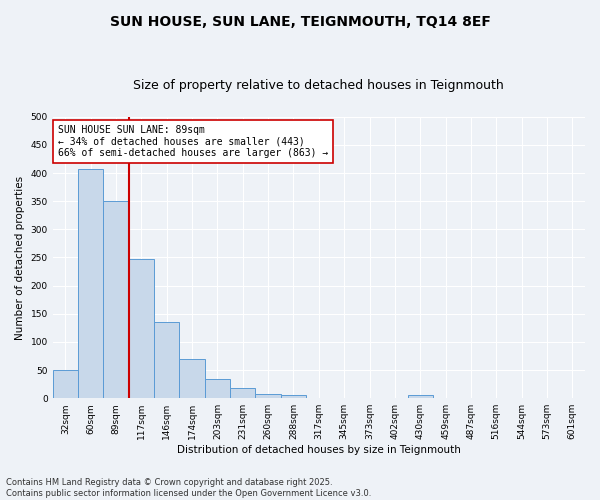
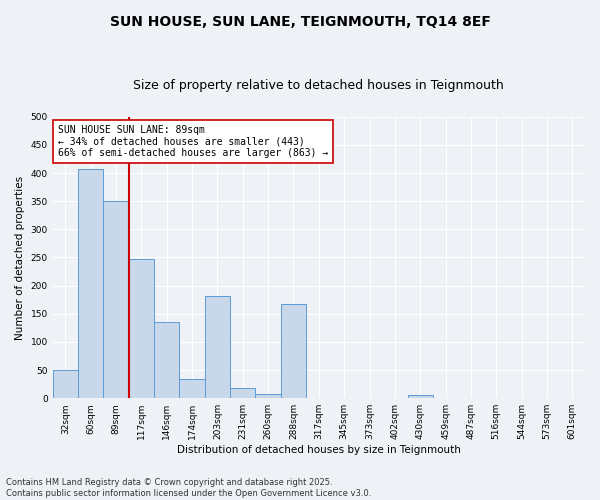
174sqm: 70 -> 34
203sqm: 35 -> 182
288sqm: 5 -> 168
